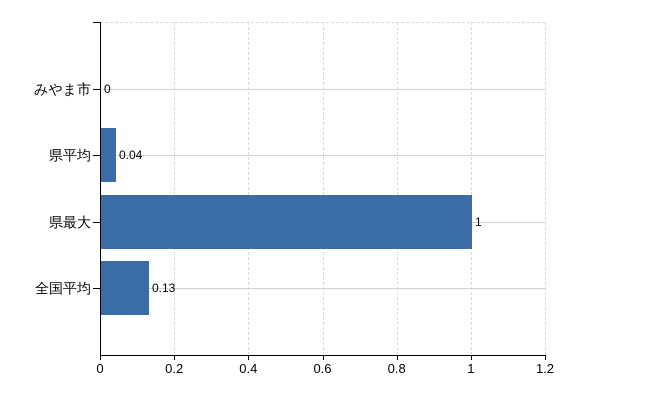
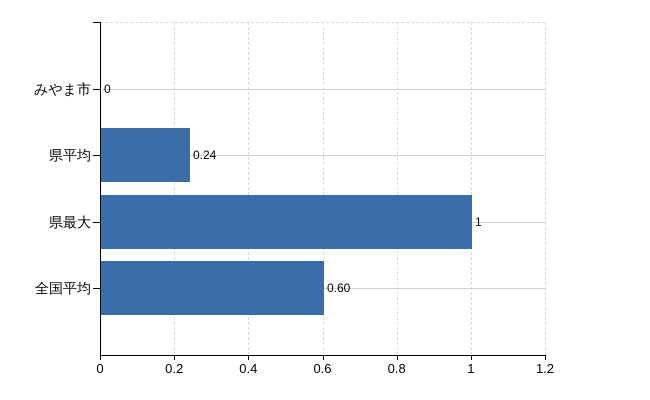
県平均: 0.04 -> 0.24
全国平均: 0.13 -> 0.60
